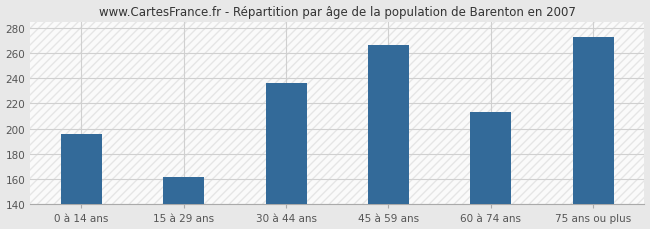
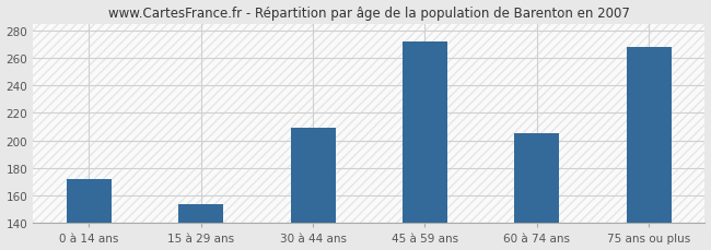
0 à 14 ans: 196 -> 172
15 à 29 ans: 162 -> 154
30 à 44 ans: 236 -> 209
45 à 59 ans: 266 -> 272
60 à 74 ans: 213 -> 205
75 ans ou plus: 273 -> 268
